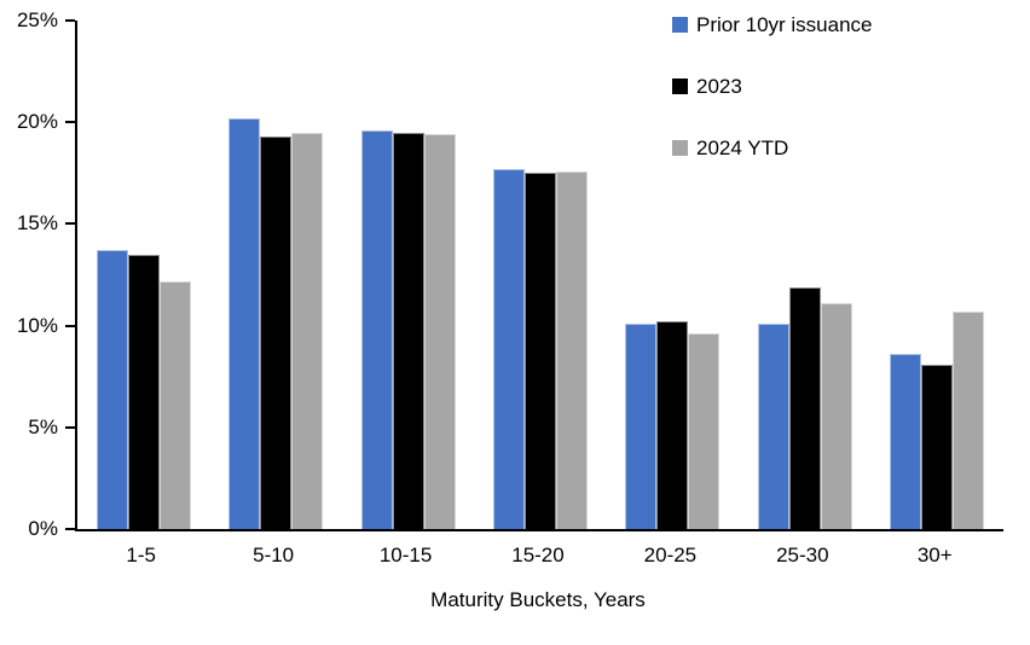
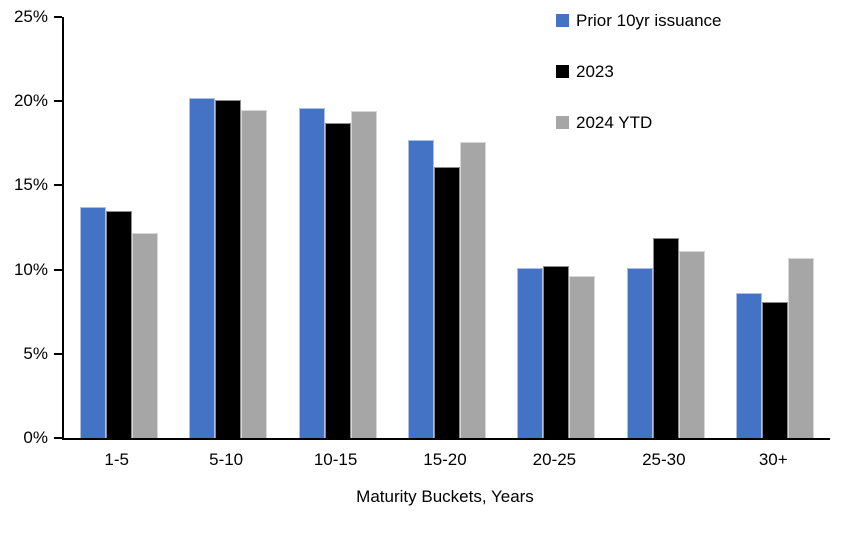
2023/5-10: 19.3% -> 20.1%
2023/10-15: 19.5% -> 18.7%
2023/15-20: 17.5% -> 16.1%
